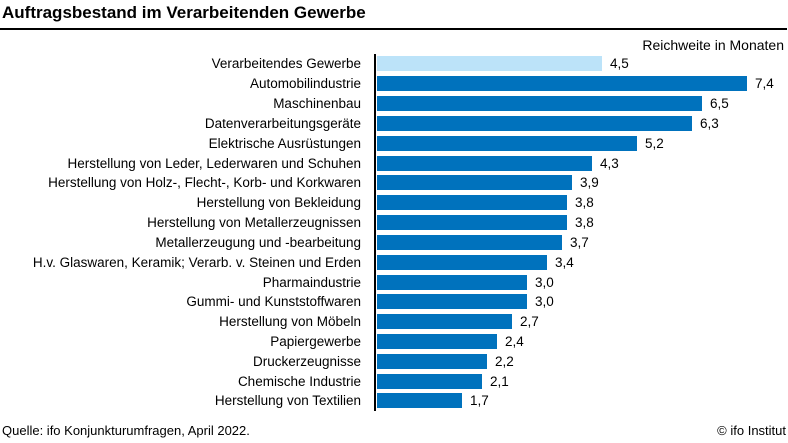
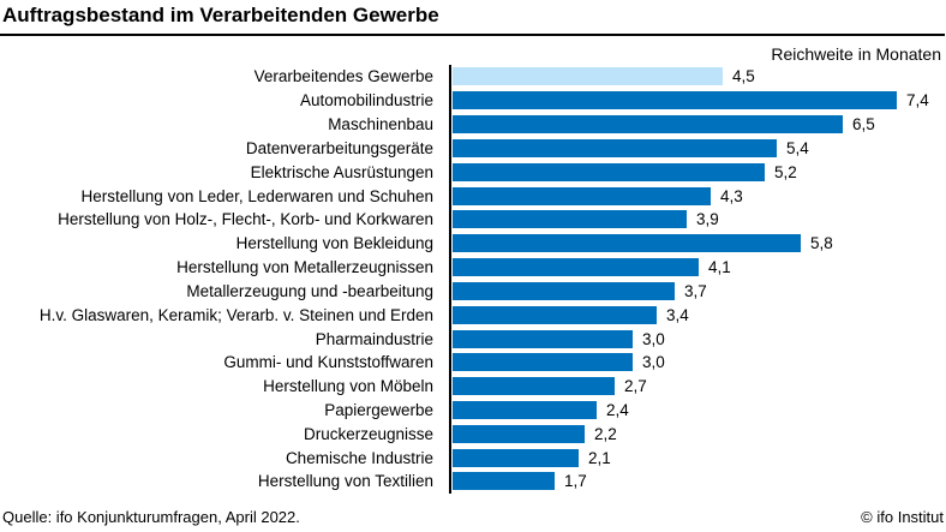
Datenverarbeitungsgeräte: 6,3 -> 5,4
Herstellung von Bekleidung: 3,8 -> 5,8
Herstellung von Metallerzeugnissen: 3,8 -> 4,1
